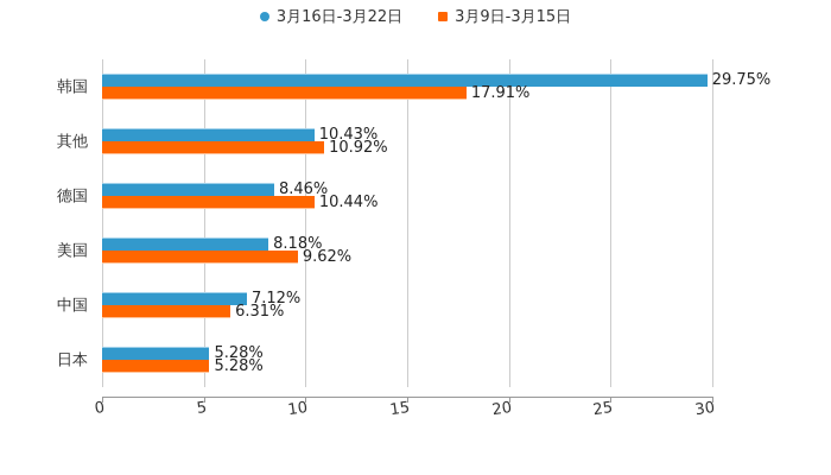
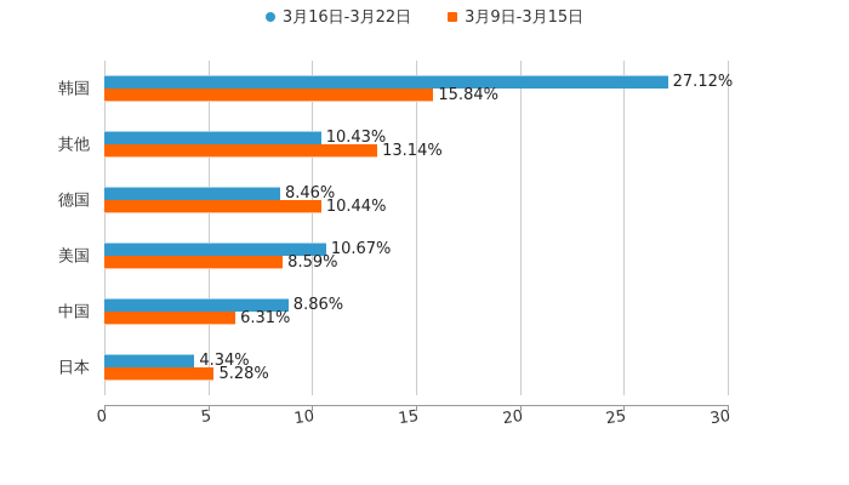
3月16日-3月22日/韩国: 29.75% -> 27.12%
3月9日-3月15日/韩国: 17.91% -> 15.84%
3月9日-3月15日/其他: 10.92% -> 13.14%
3月16日-3月22日/美国: 8.18% -> 10.67%
3月9日-3月15日/美国: 9.62% -> 8.59%
3月16日-3月22日/中国: 7.12% -> 8.86%
3月16日-3月22日/日本: 5.28% -> 4.34%
